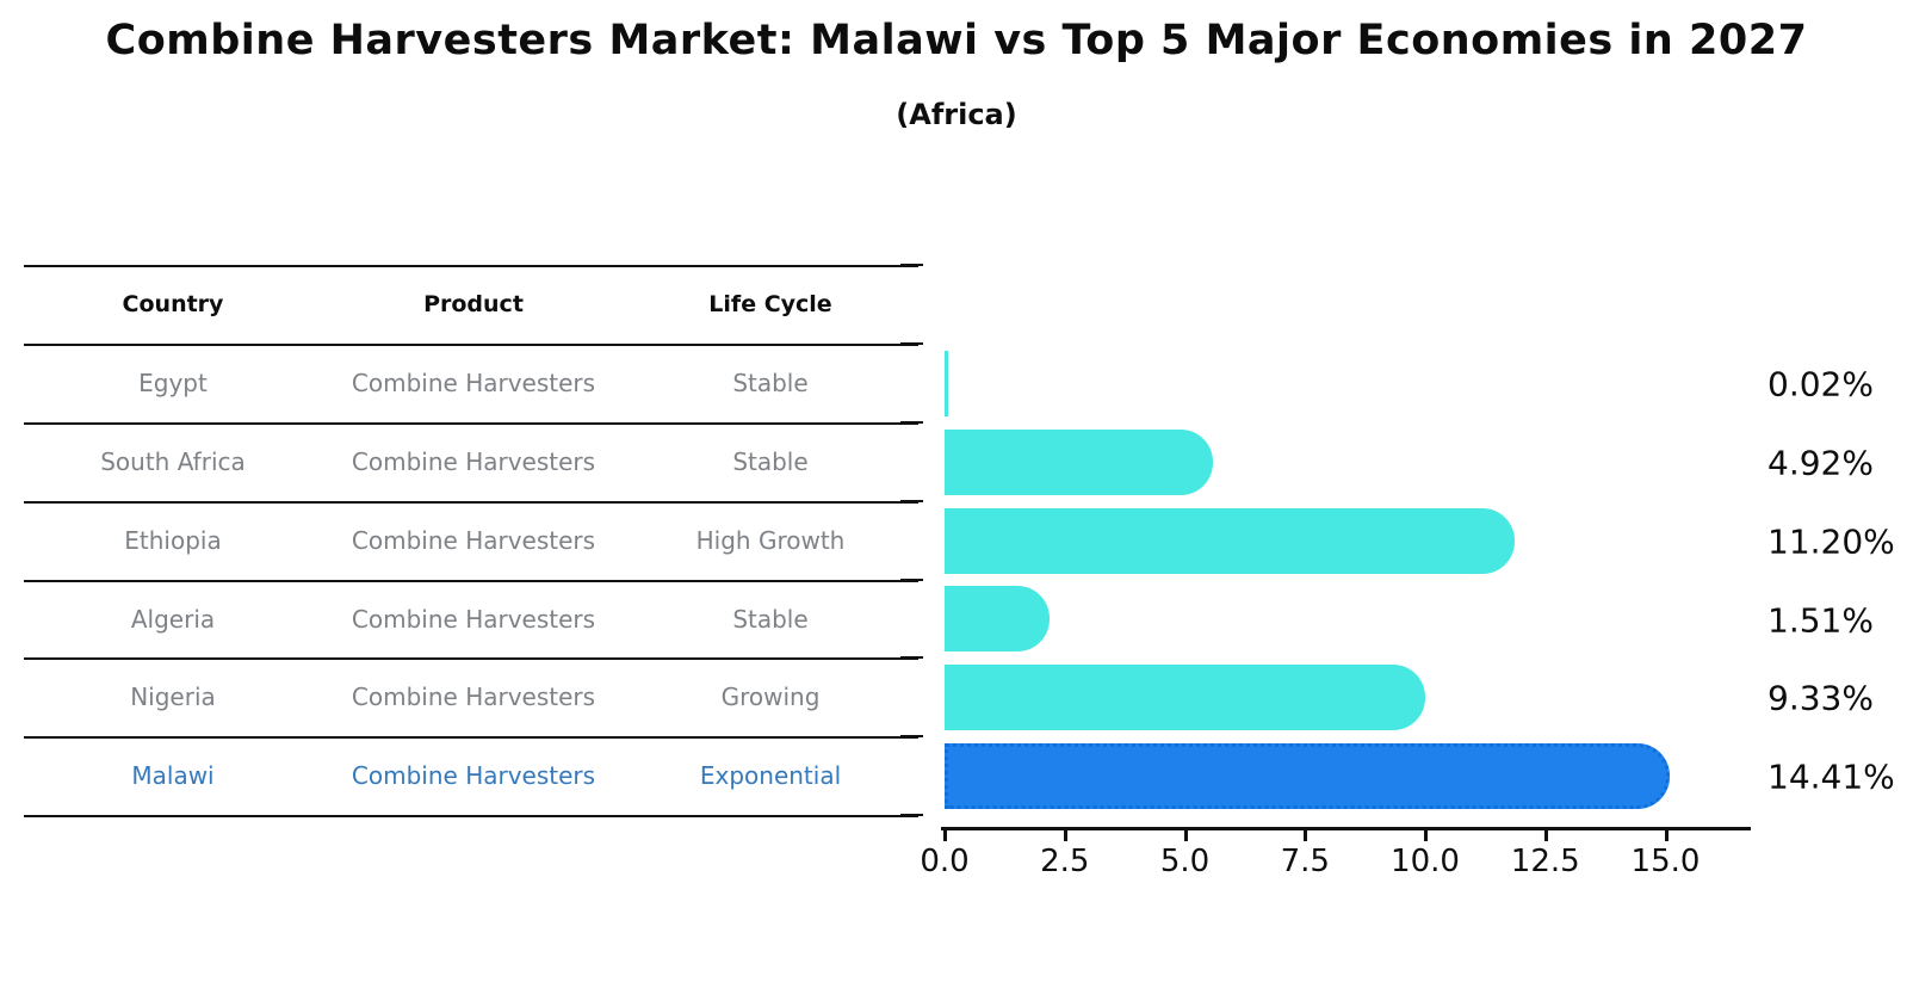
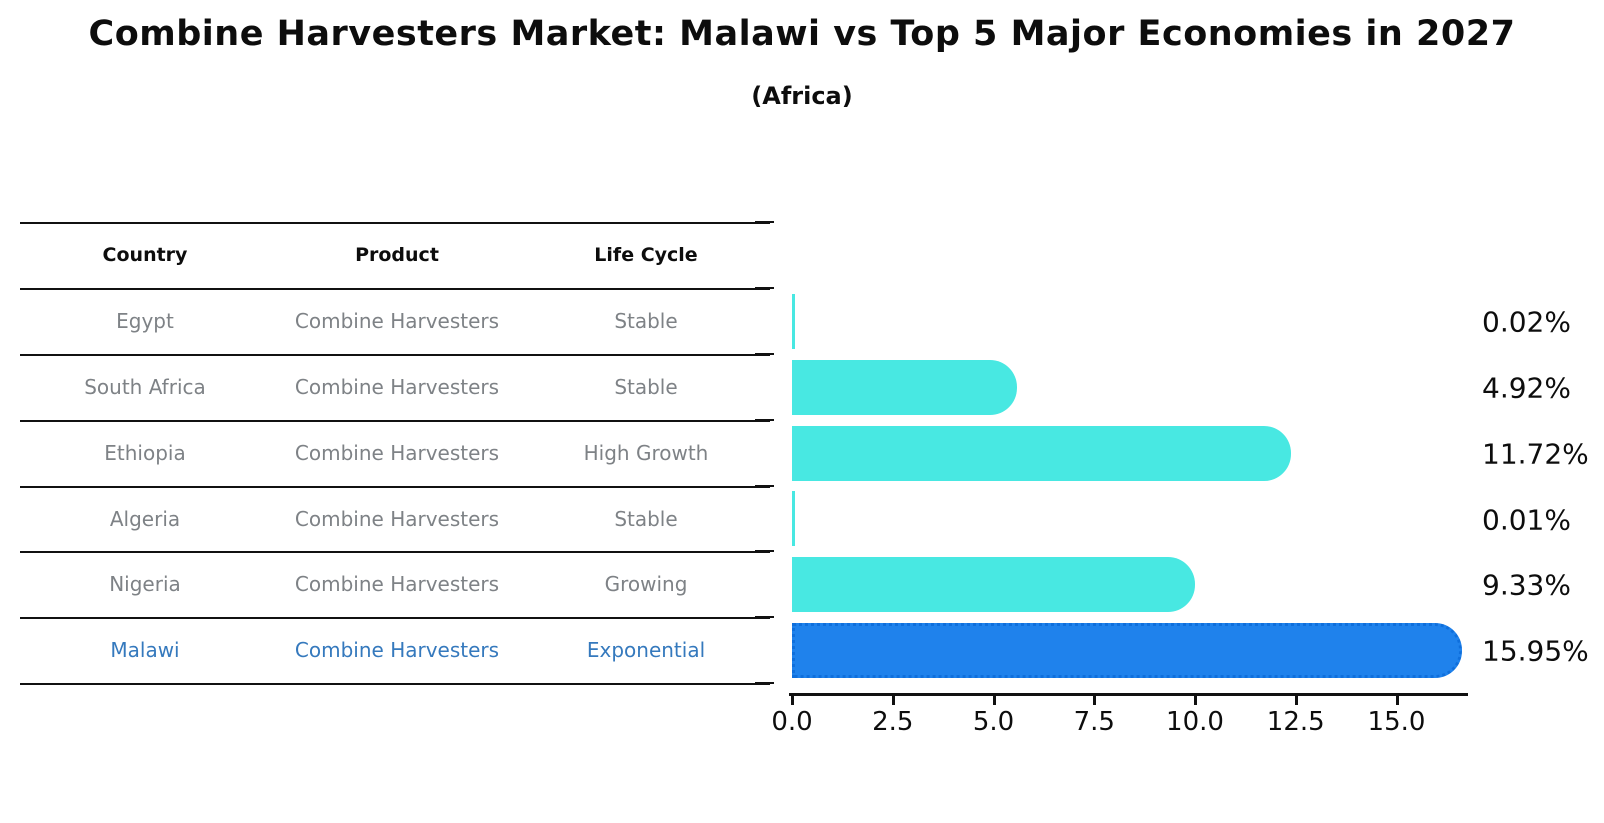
Ethiopia: 11.20% -> 11.72%
Algeria: 1.51% -> 0.01%
Malawi: 14.41% -> 15.95%
